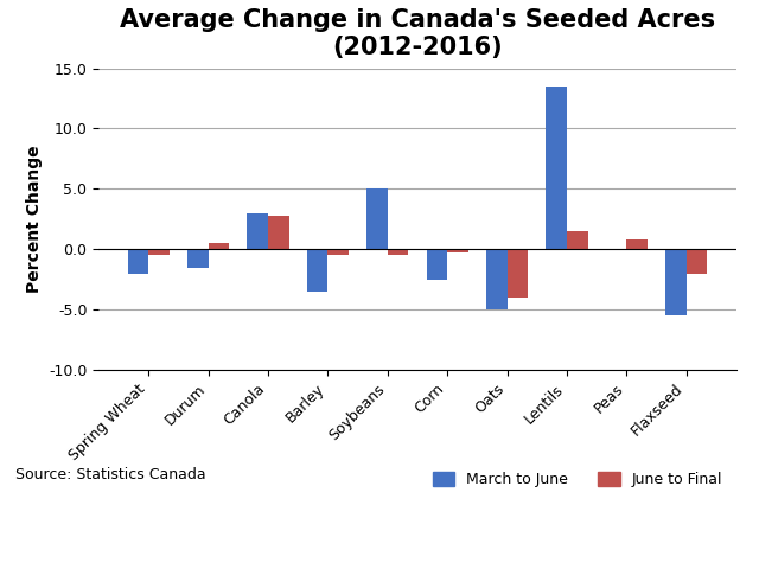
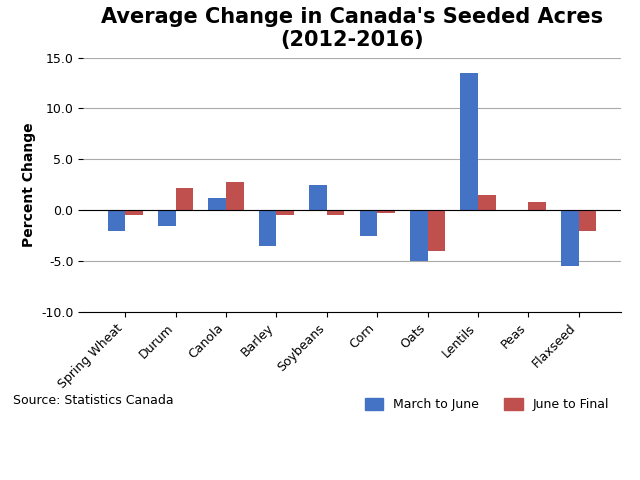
June to Final/Durum: 0.5 -> 2.2
March to June/Canola: 3.0 -> 1.2
March to June/Soybeans: 5.0 -> 2.5
